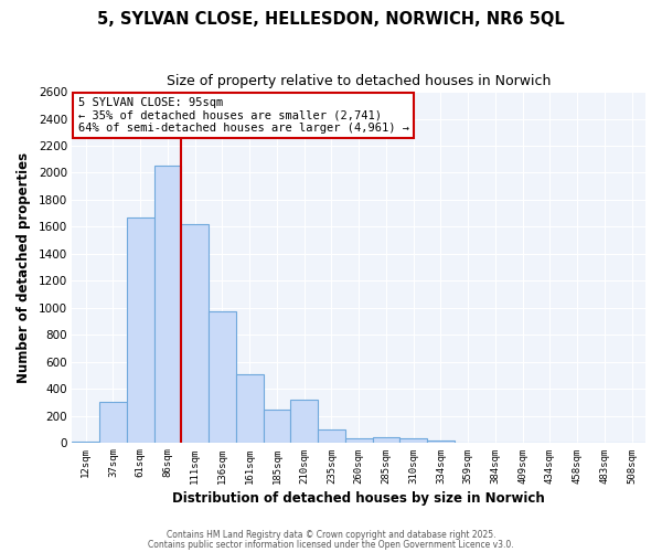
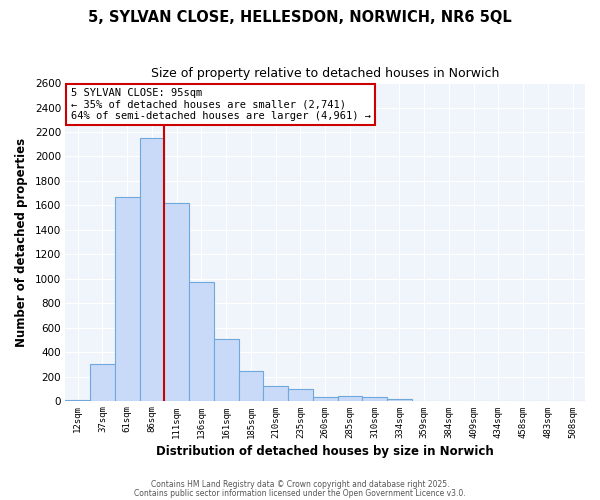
86sqm: 2050 -> 2150
210sqm: 320 -> 120
